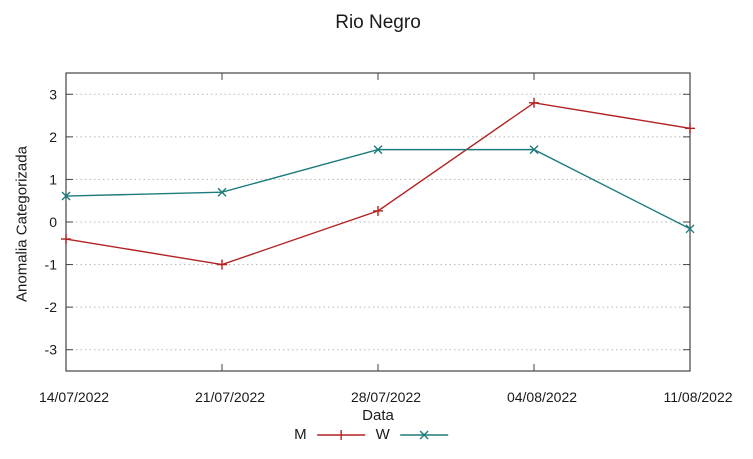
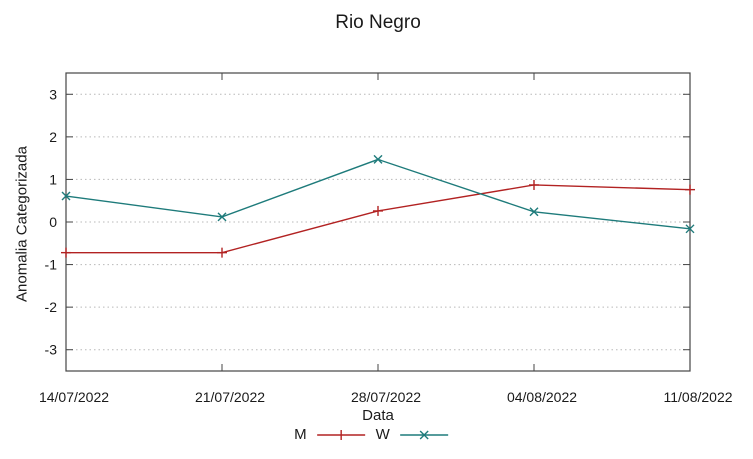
M/14/07/2022: -0.4 -> -0.7
M/21/07/2022: -1.0 -> -0.7
W/21/07/2022: 0.7 -> 0.1
W/28/07/2022: 1.7 -> 1.5
M/04/08/2022: 2.8 -> 0.9
W/04/08/2022: 1.7 -> 0.2
M/11/08/2022: 2.2 -> 0.8
